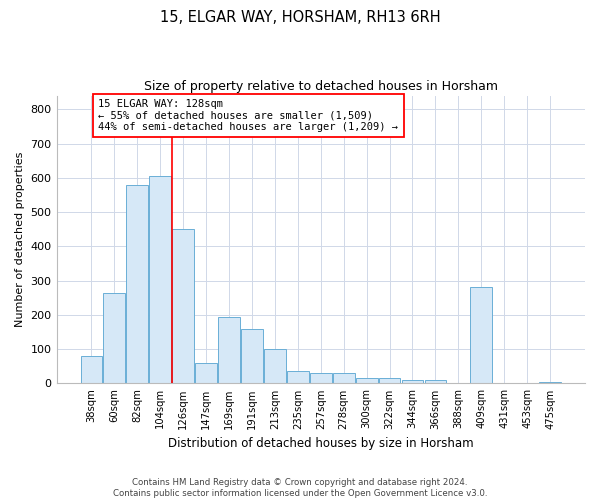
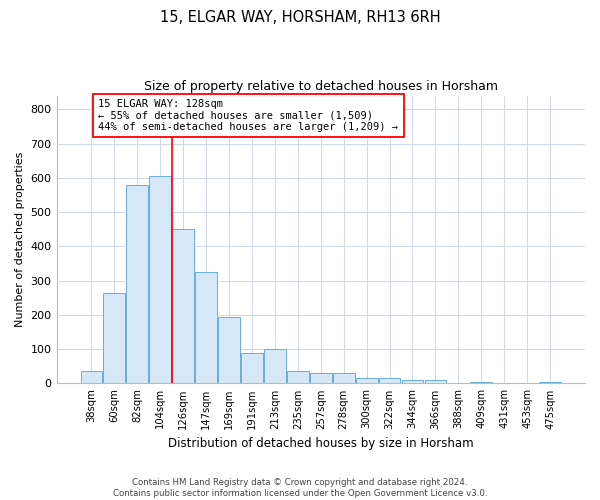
38sqm: 80 -> 35
147sqm: 60 -> 325
191sqm: 160 -> 90
409sqm: 280 -> 5
